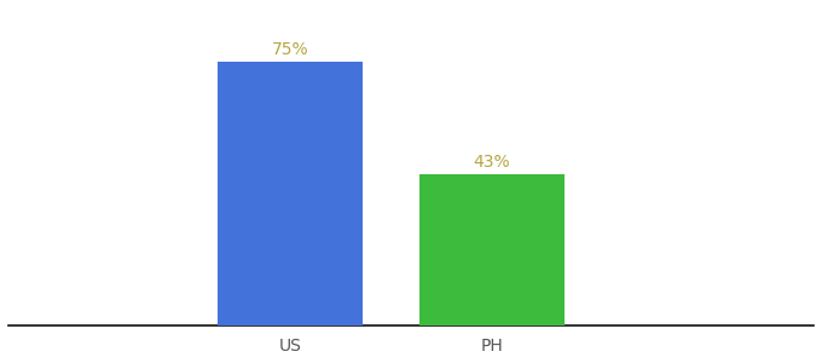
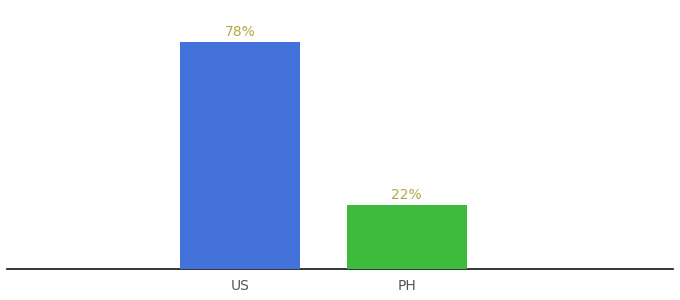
US: 75% -> 78%
PH: 43% -> 22%
